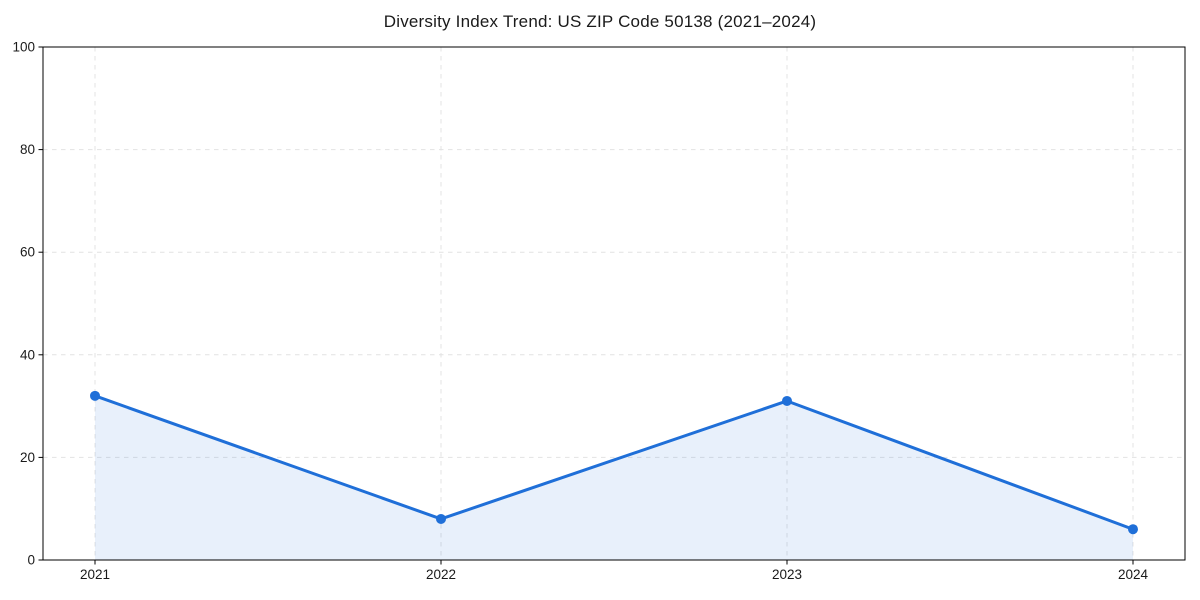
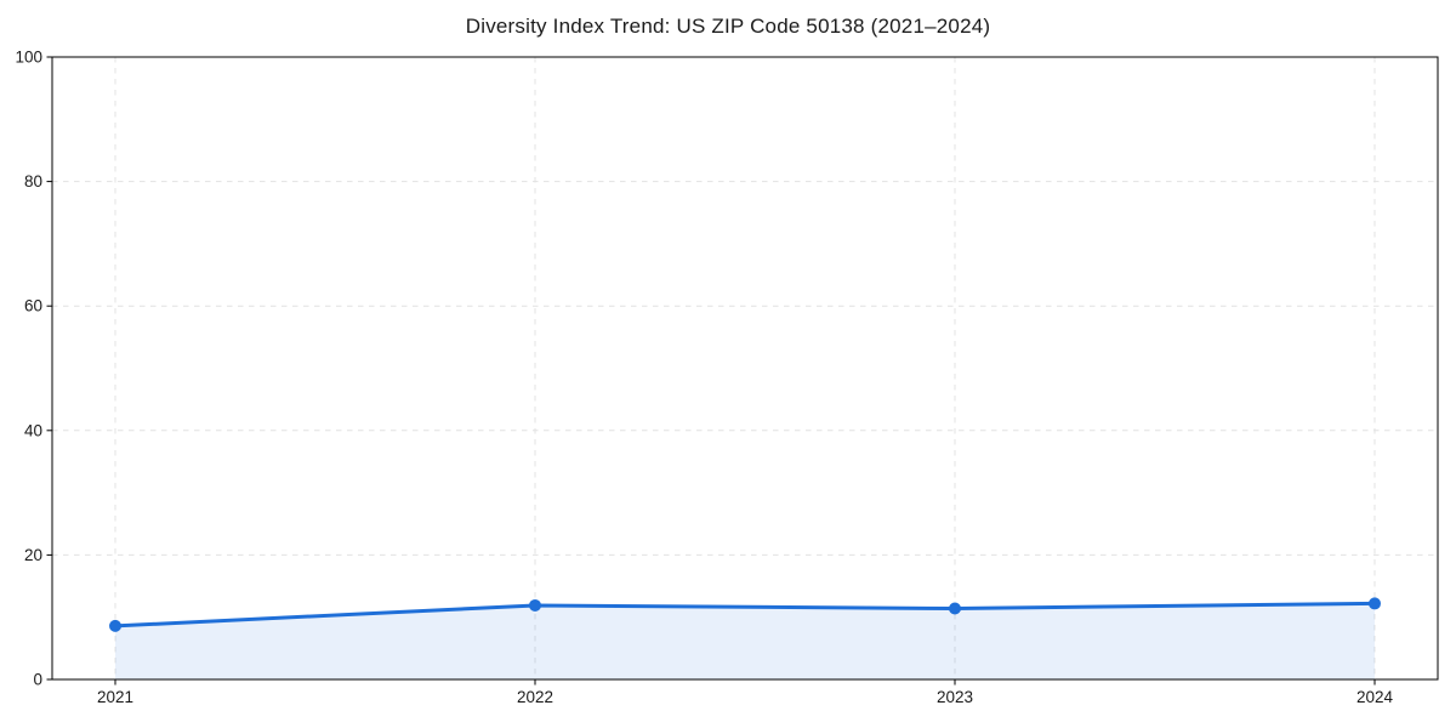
2021: 32 -> 9
2022: 8 -> 12
2023: 31 -> 11
2024: 6 -> 12
